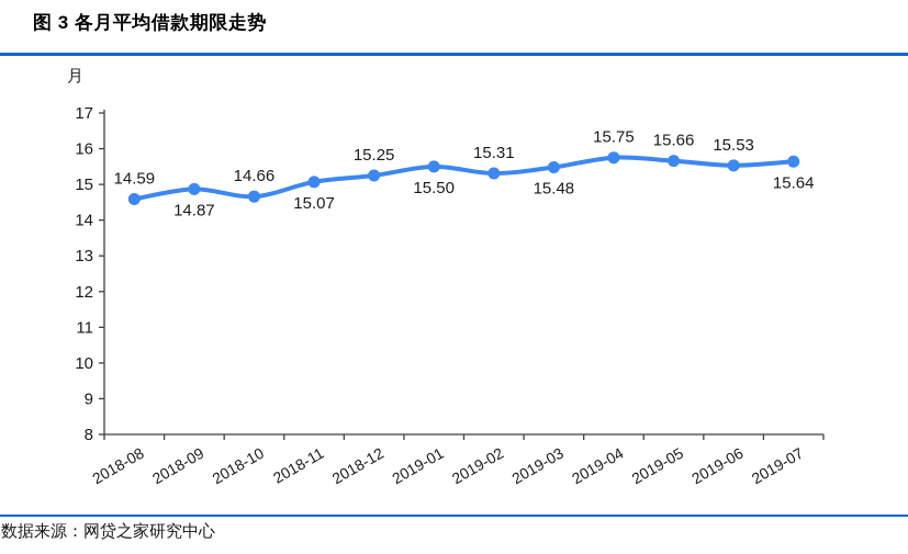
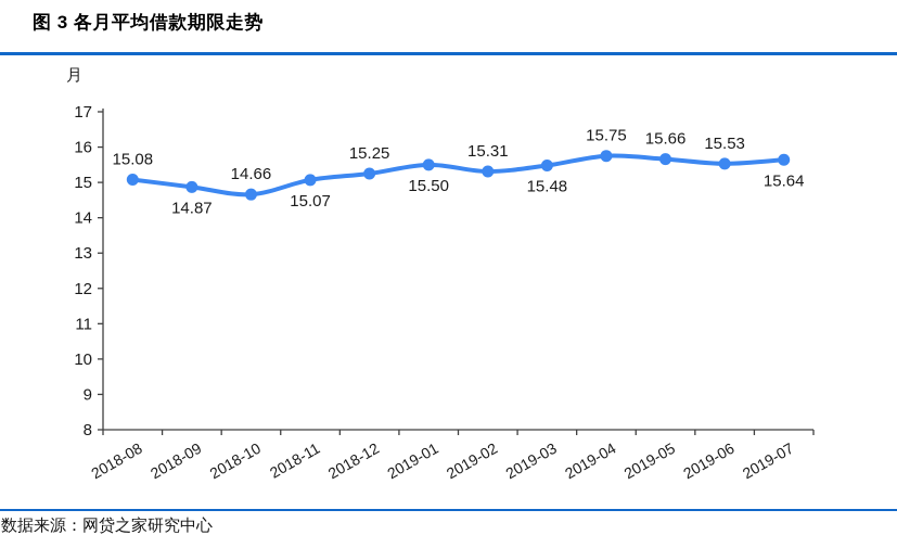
2018-08: 14.59 -> 15.08
